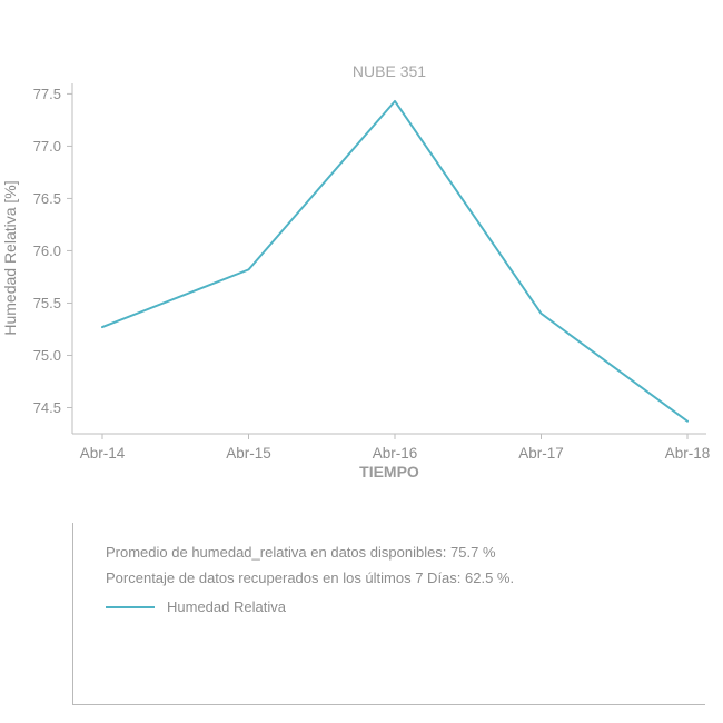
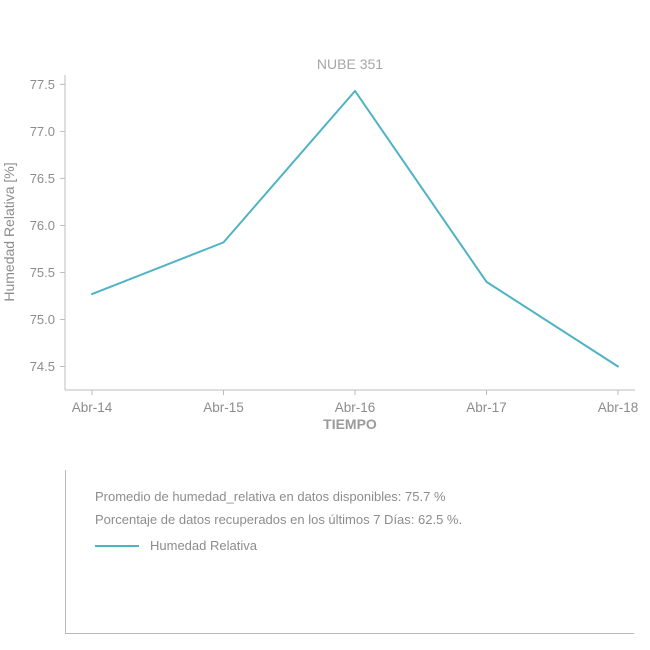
Abr-18: 74.4 -> 74.5
